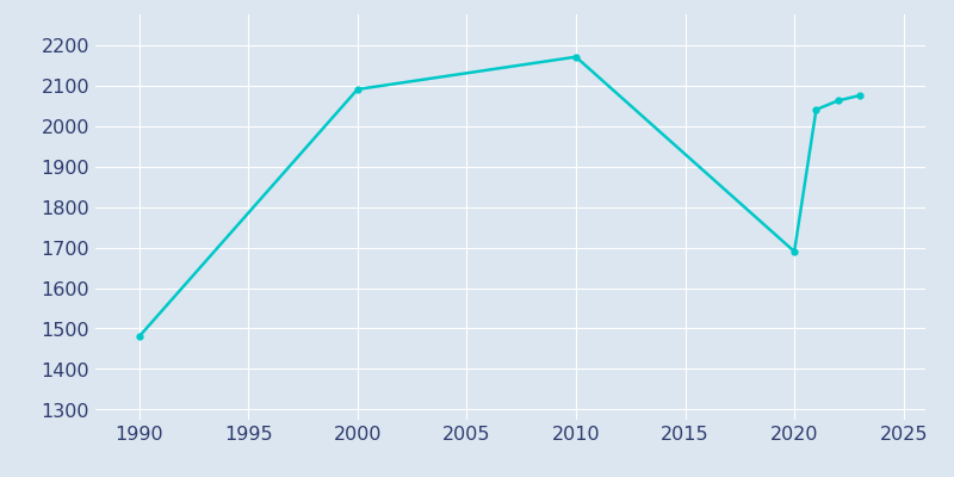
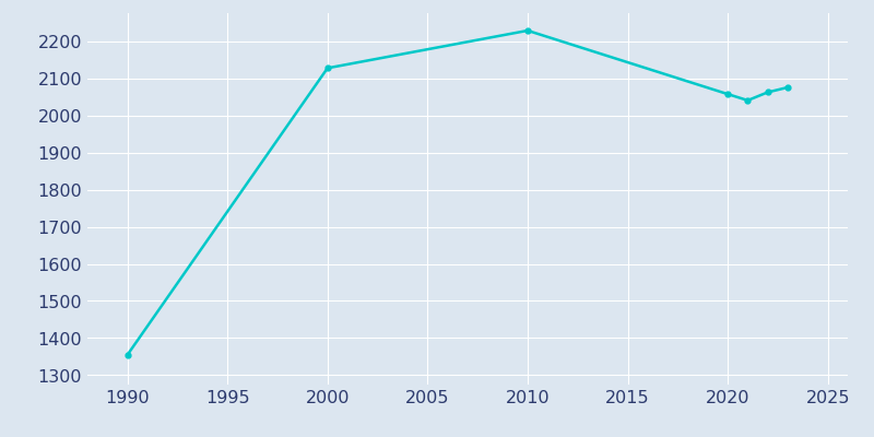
1990: 1480 -> 1355
2000: 2090 -> 2127
2010: 2170 -> 2228
2020: 1690 -> 2057
